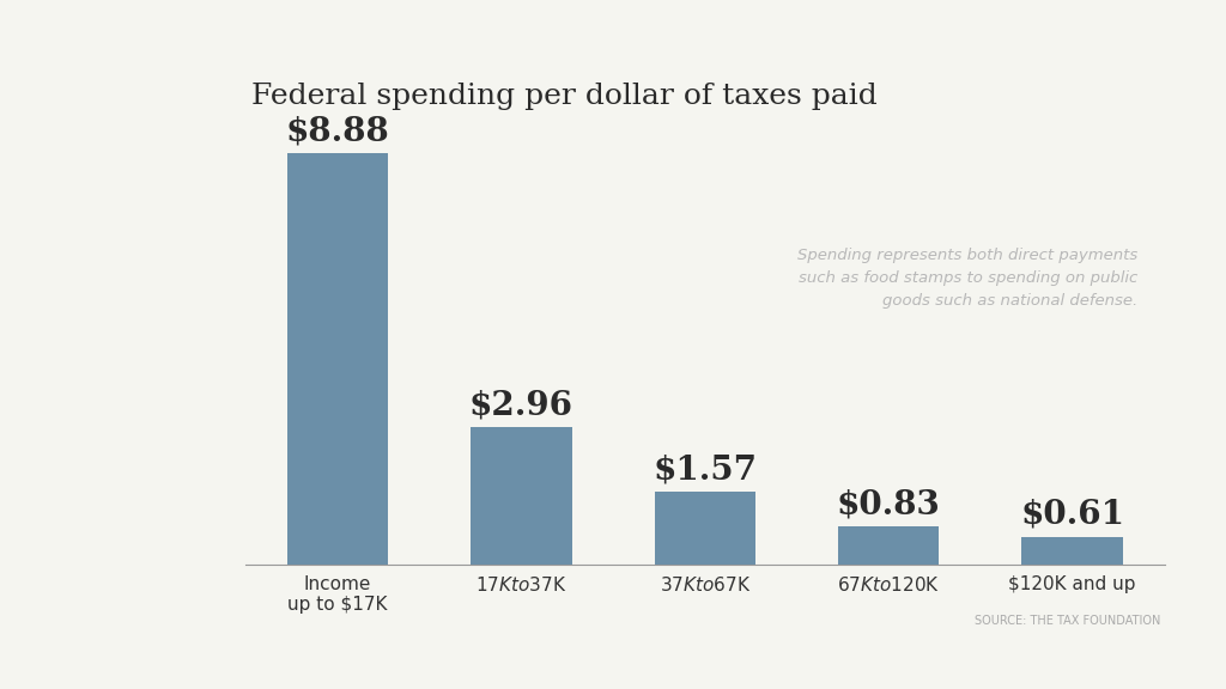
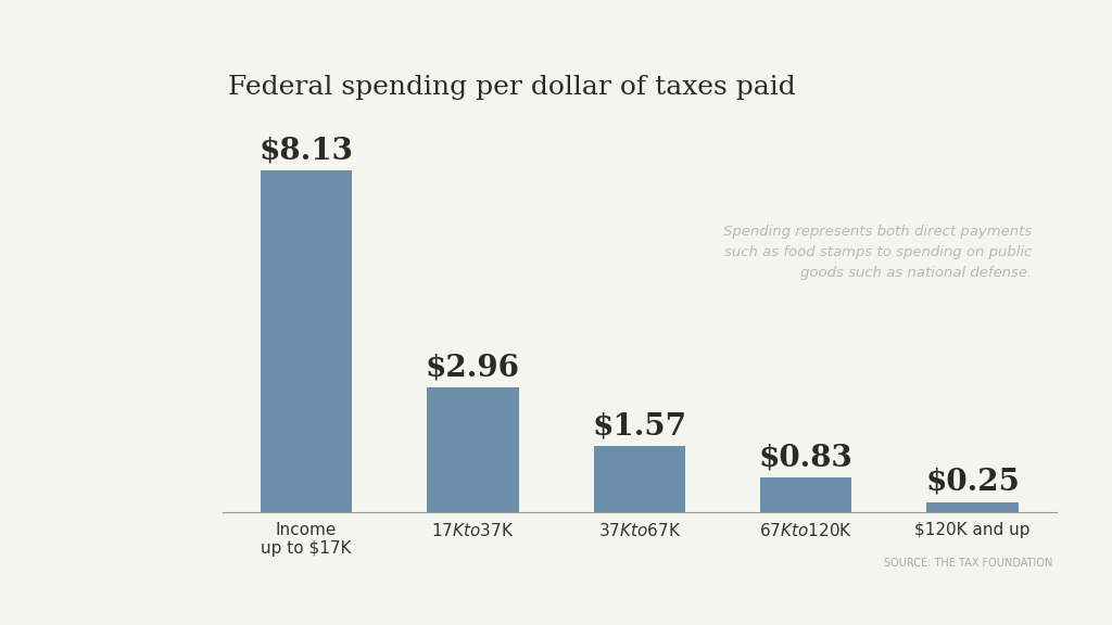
Income up to $17K: $8.88 -> $8.13
$120K and up: $0.61 -> $0.25
